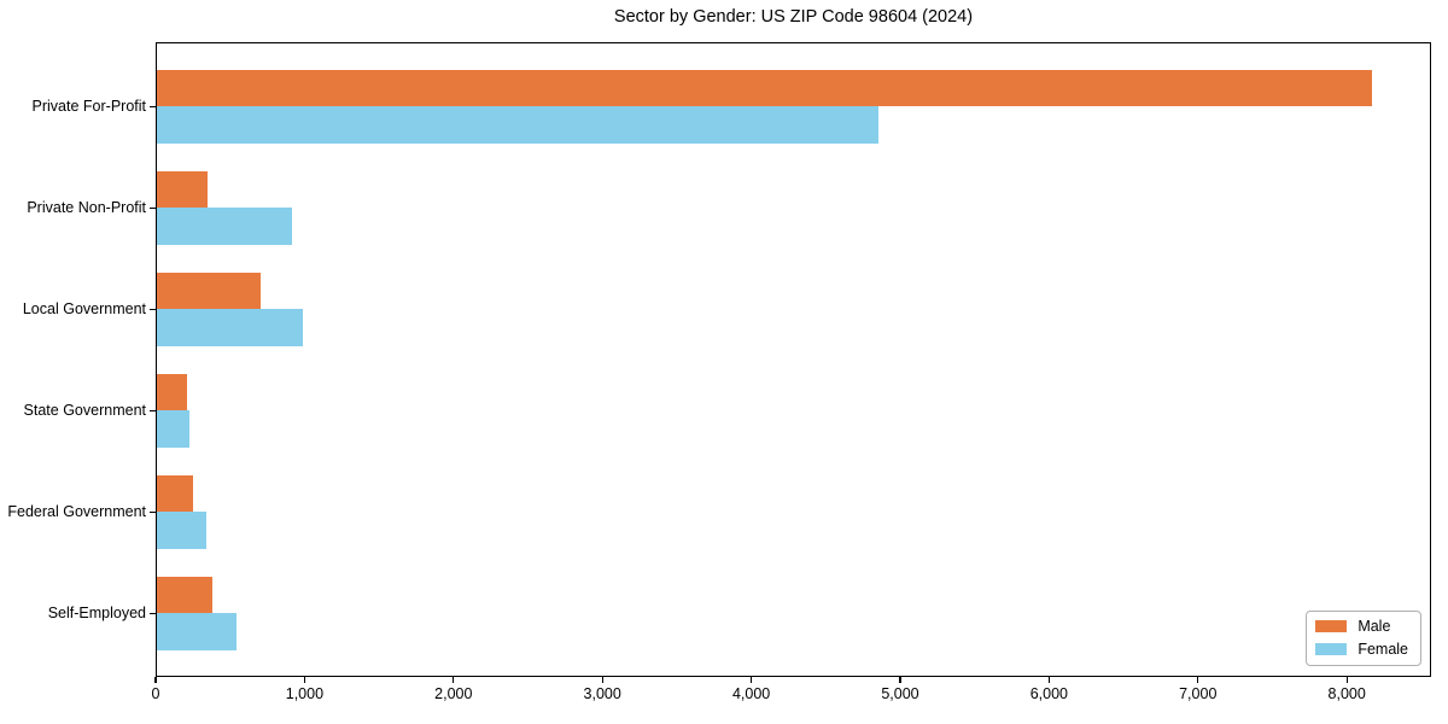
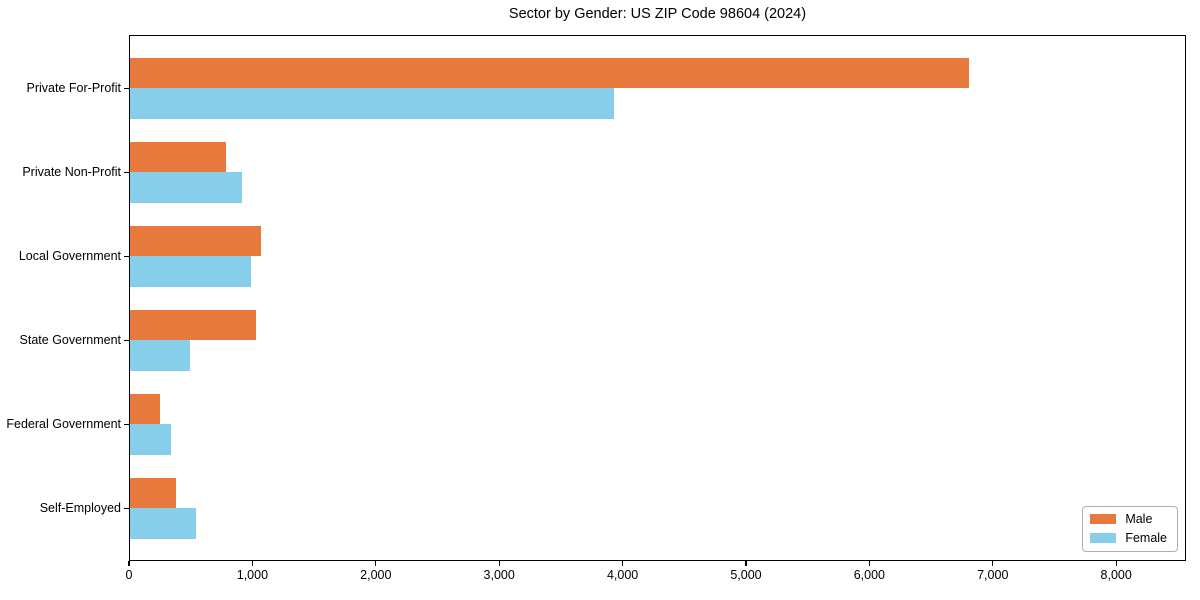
Male/Private For-Profit: 8160 -> 6800
Female/Private For-Profit: 4840 -> 3920
Male/Private Non-Profit: 340 -> 780
Male/Local Government: 700 -> 1060
Male/State Government: 200 -> 1020
Female/State Government: 220 -> 490
